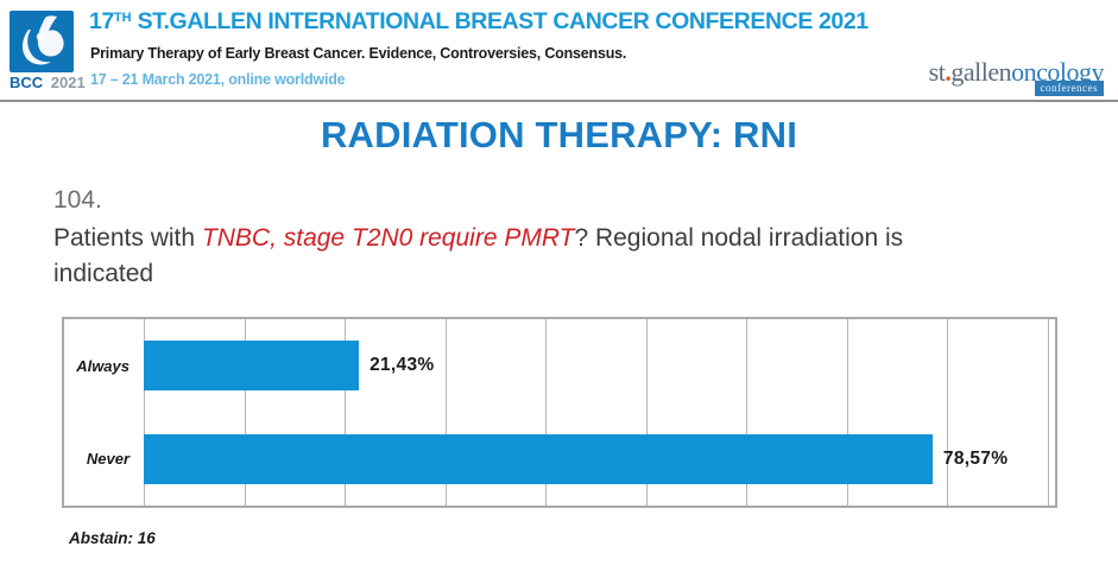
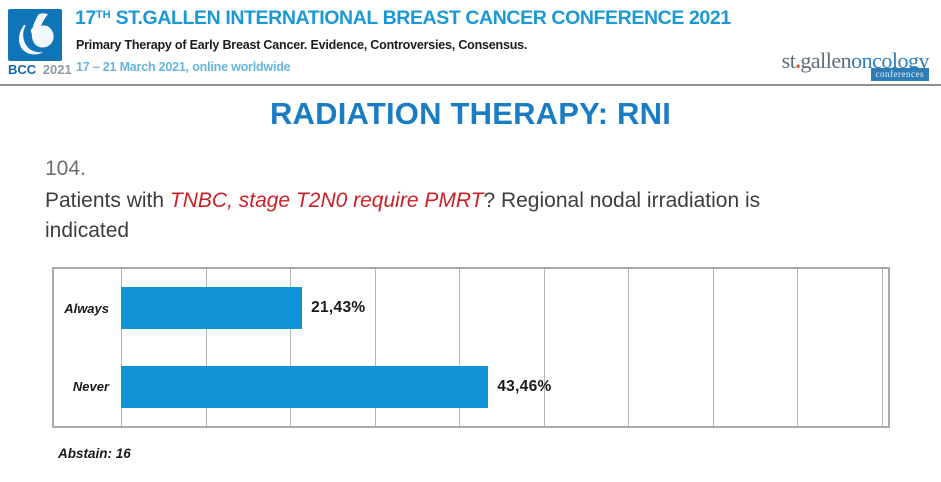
Never: 78,57% -> 43,46%
